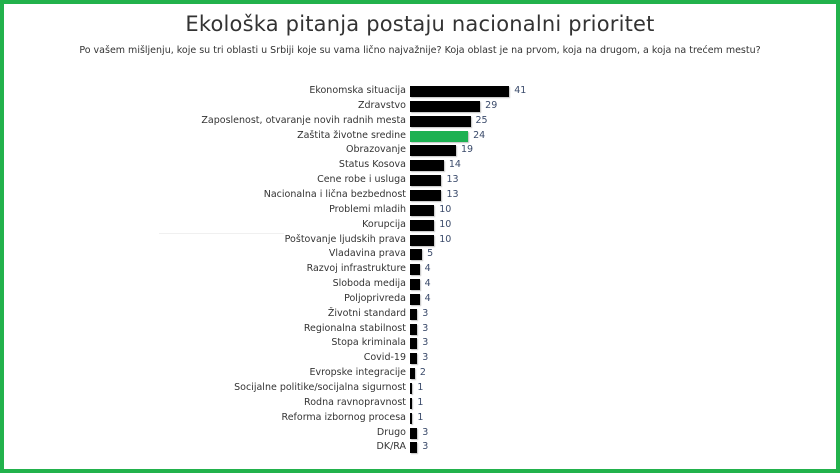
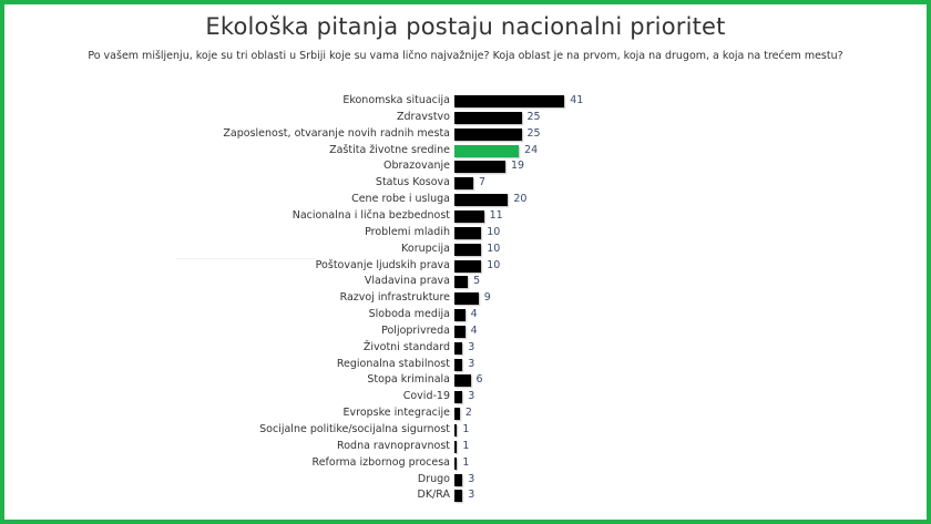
Zdravstvo: 29 -> 25
Status Kosova: 14 -> 7
Cene robe i usluga: 13 -> 20
Nacionalna i lična bezbednost: 13 -> 11
Razvoj infrastrukture: 4 -> 9
Stopa kriminala: 3 -> 6
